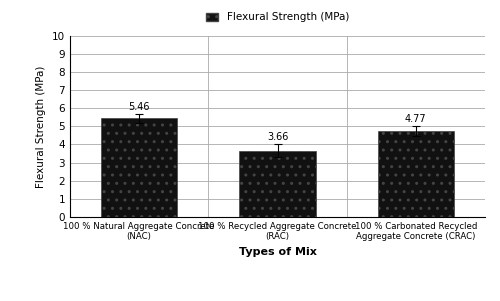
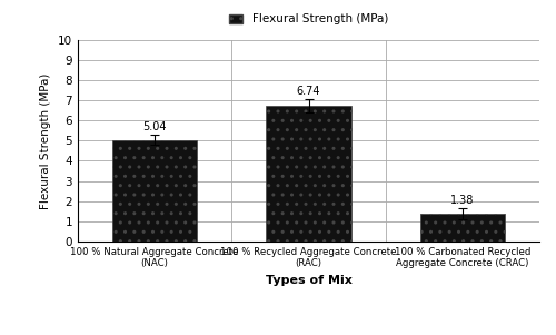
100 % Natural Aggregate Concrete (NAC): 5.46 -> 5.04
100 % Recycled Aggregate Concrete (RAC): 3.66 -> 6.74
100 % Carbonated Recycled Aggregate Concrete (CRAC): 4.77 -> 1.38
